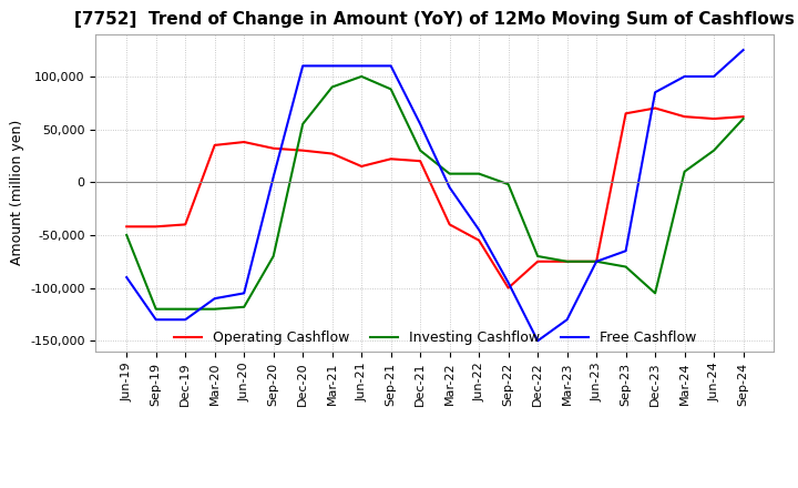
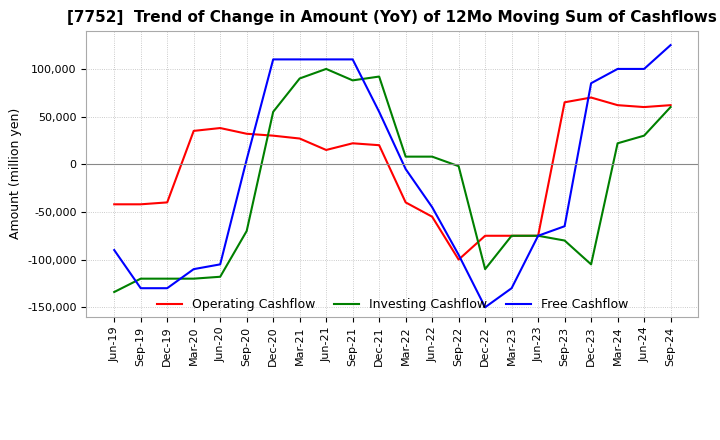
Investing Cashflow/Jun-19: -50,000 -> -134,000
Investing Cashflow/Dec-21: 30,000 -> 92,000
Investing Cashflow/Dec-22: -70,000 -> -110,000
Investing Cashflow/Mar-24: 10,000 -> 22,000
